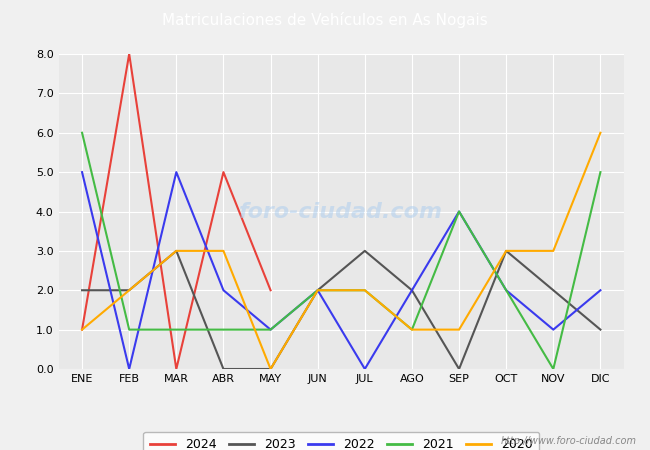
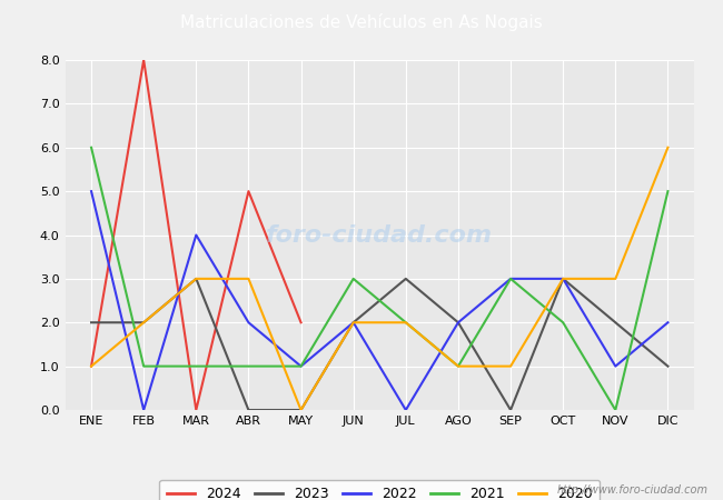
2022/MAR: 5 -> 4
2021/JUN: 2 -> 3
2022/SEP: 4 -> 3
2021/SEP: 4 -> 3
2022/OCT: 2 -> 3
